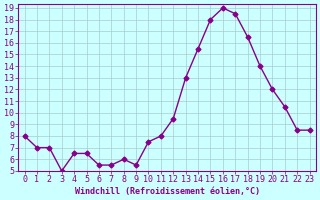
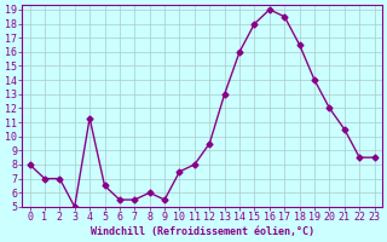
4: 6.5 -> 11.3
14: 15.5 -> 16.0
